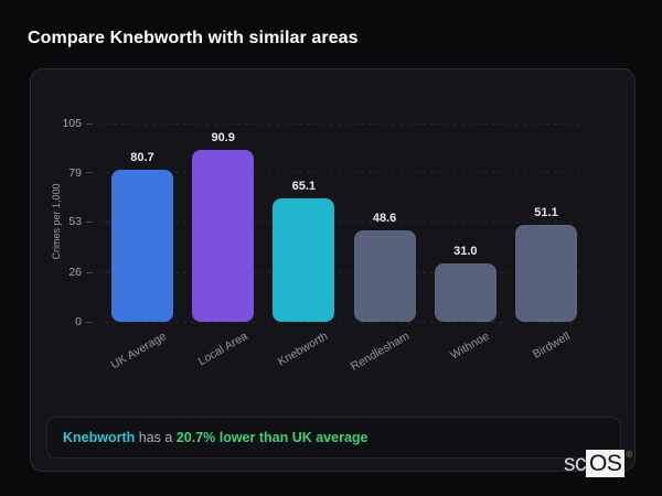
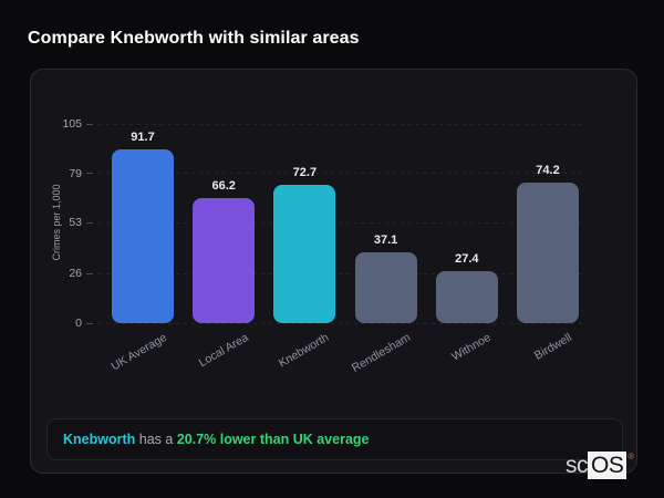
UK Average: 80.7 -> 91.7
Local Area: 90.9 -> 66.2
Knebworth: 65.1 -> 72.7
Rendlesham: 48.6 -> 37.1
Withnoe: 31.0 -> 27.4
Birdwell: 51.1 -> 74.2
